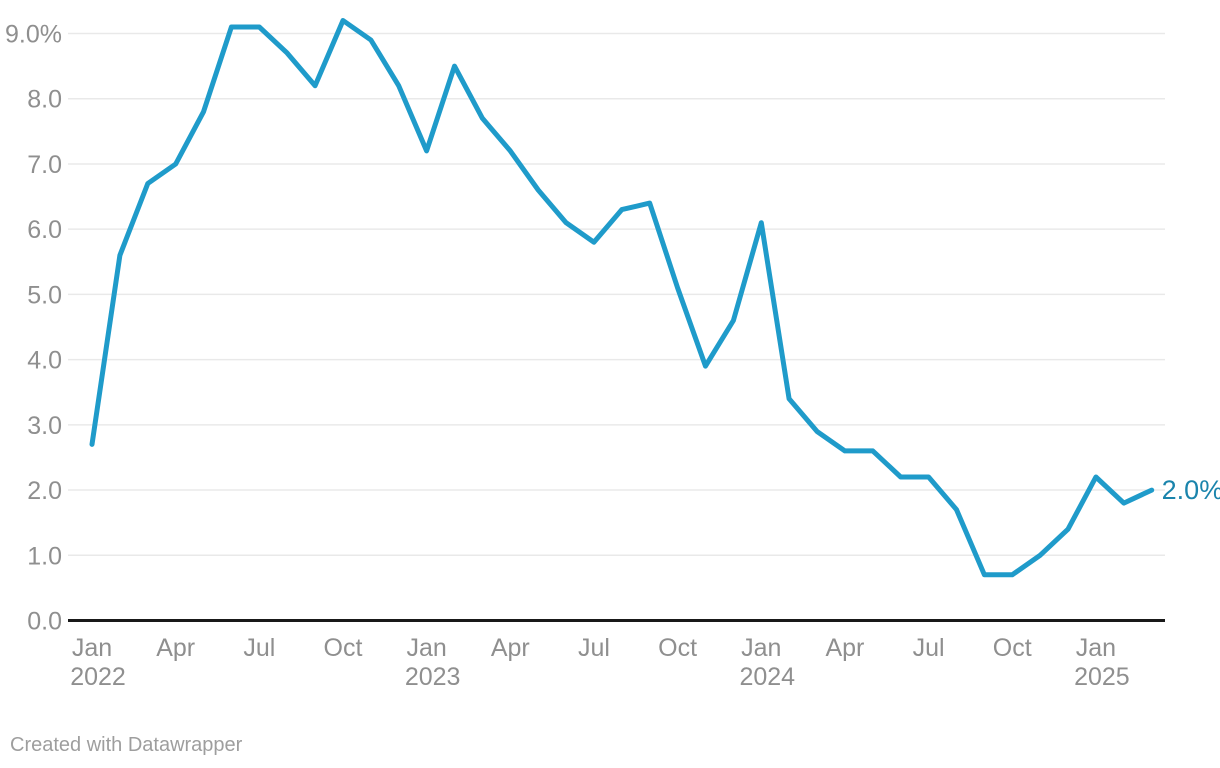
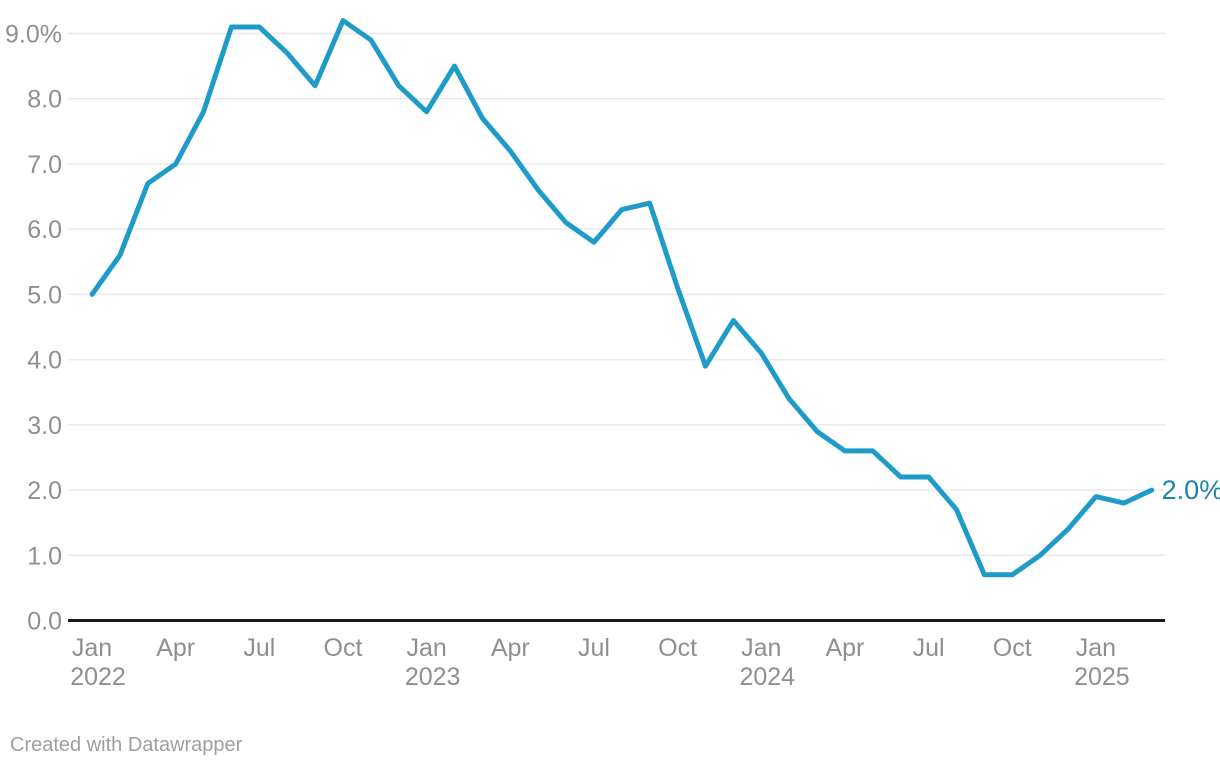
Jan 2022: 2.7% -> 5.0%
Jan 2023: 7.2% -> 7.8%
Jan 2024: 6.1% -> 4.1%
Jan 2025: 2.2% -> 1.9%
